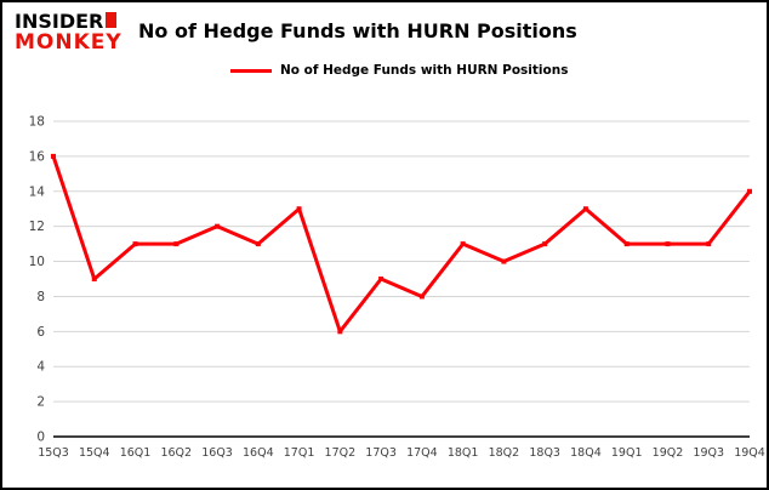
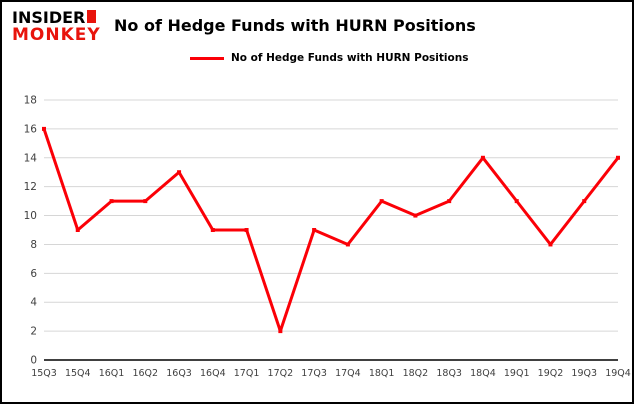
16Q3: 12 -> 13
16Q4: 11 -> 9
17Q1: 13 -> 9
17Q2: 6 -> 2
18Q4: 13 -> 14
19Q2: 11 -> 8
